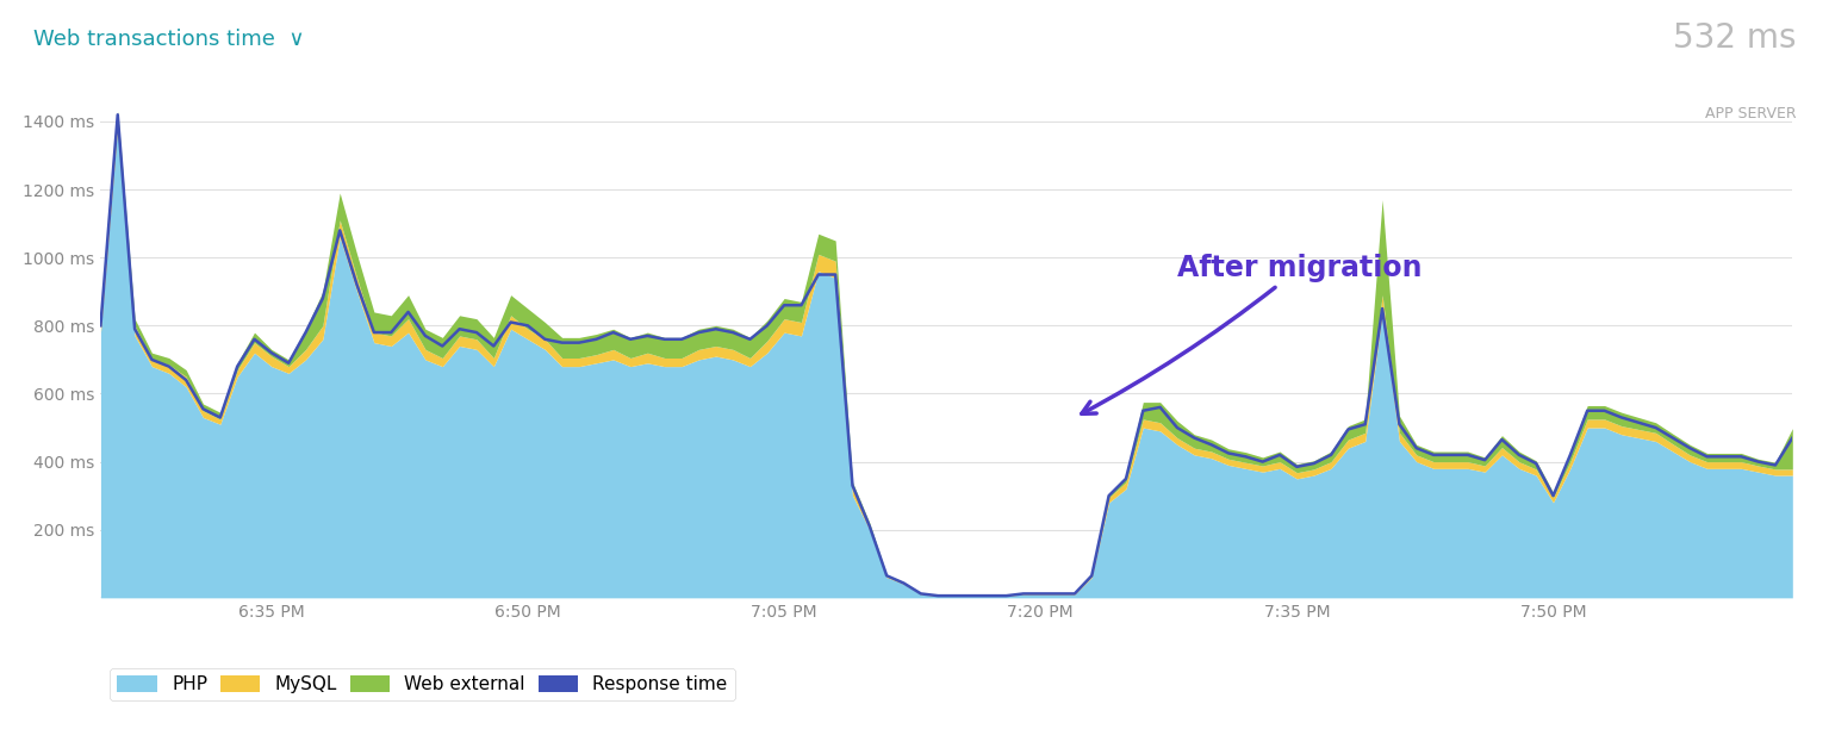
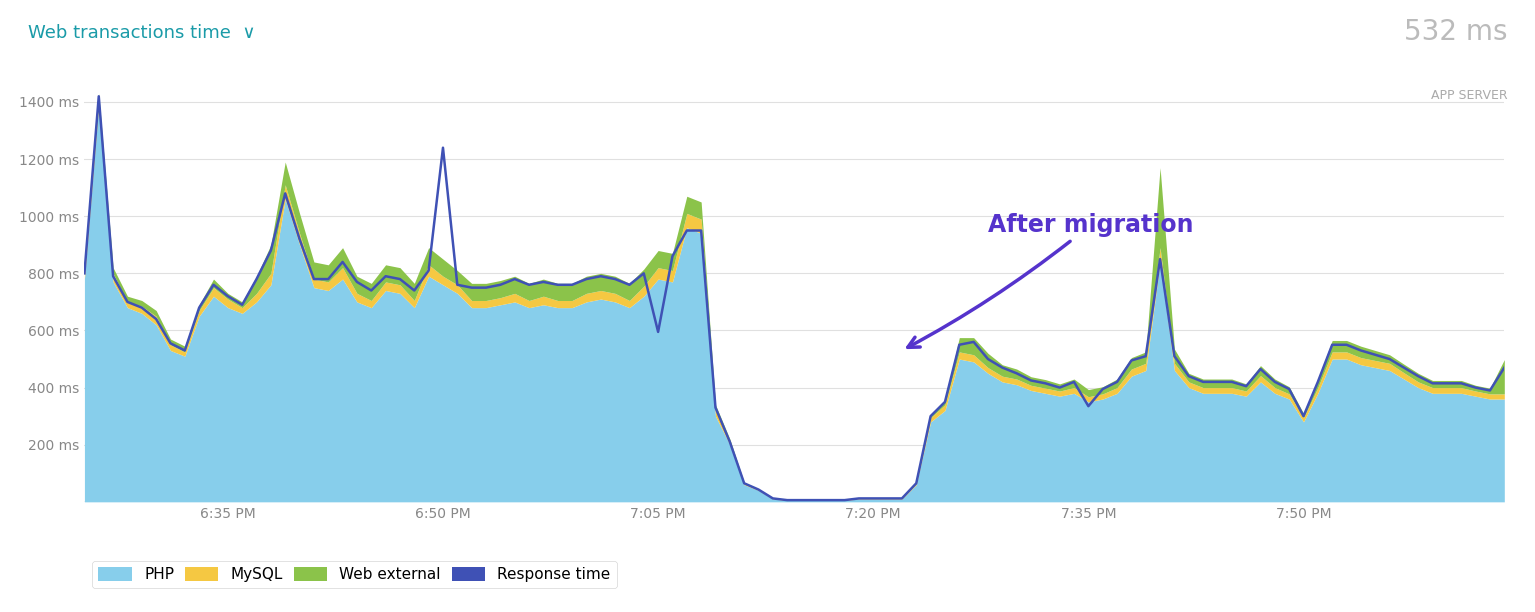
Response time/6:50 PM: 800 ms -> 1240 ms
Response time/7:05 PM: 860 ms -> 595 ms
Response time/7:35 PM: 385 ms -> 335 ms
